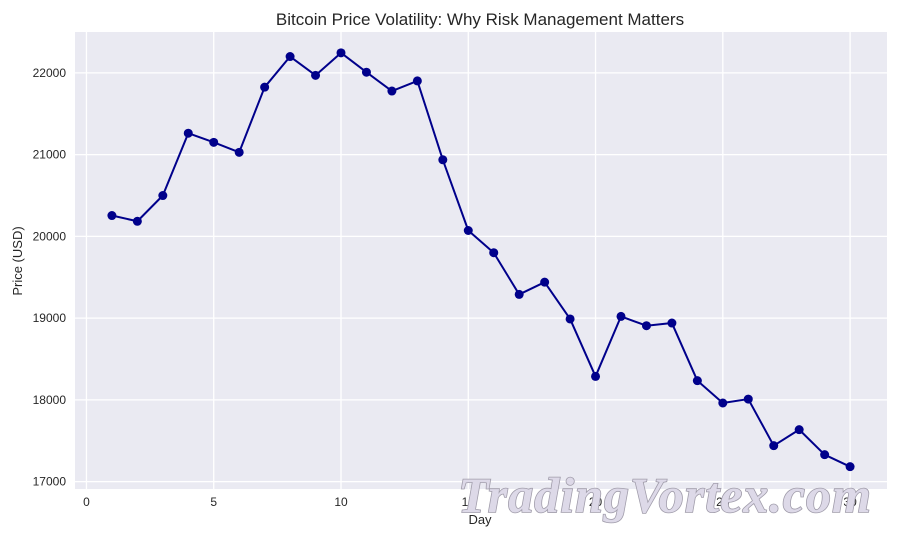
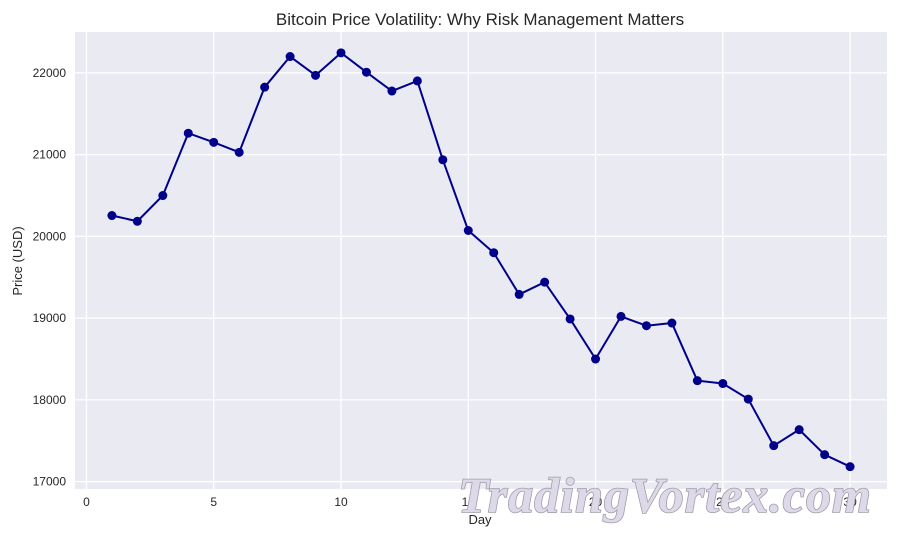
20: 18300 -> 18500
25: 18000 -> 18200
